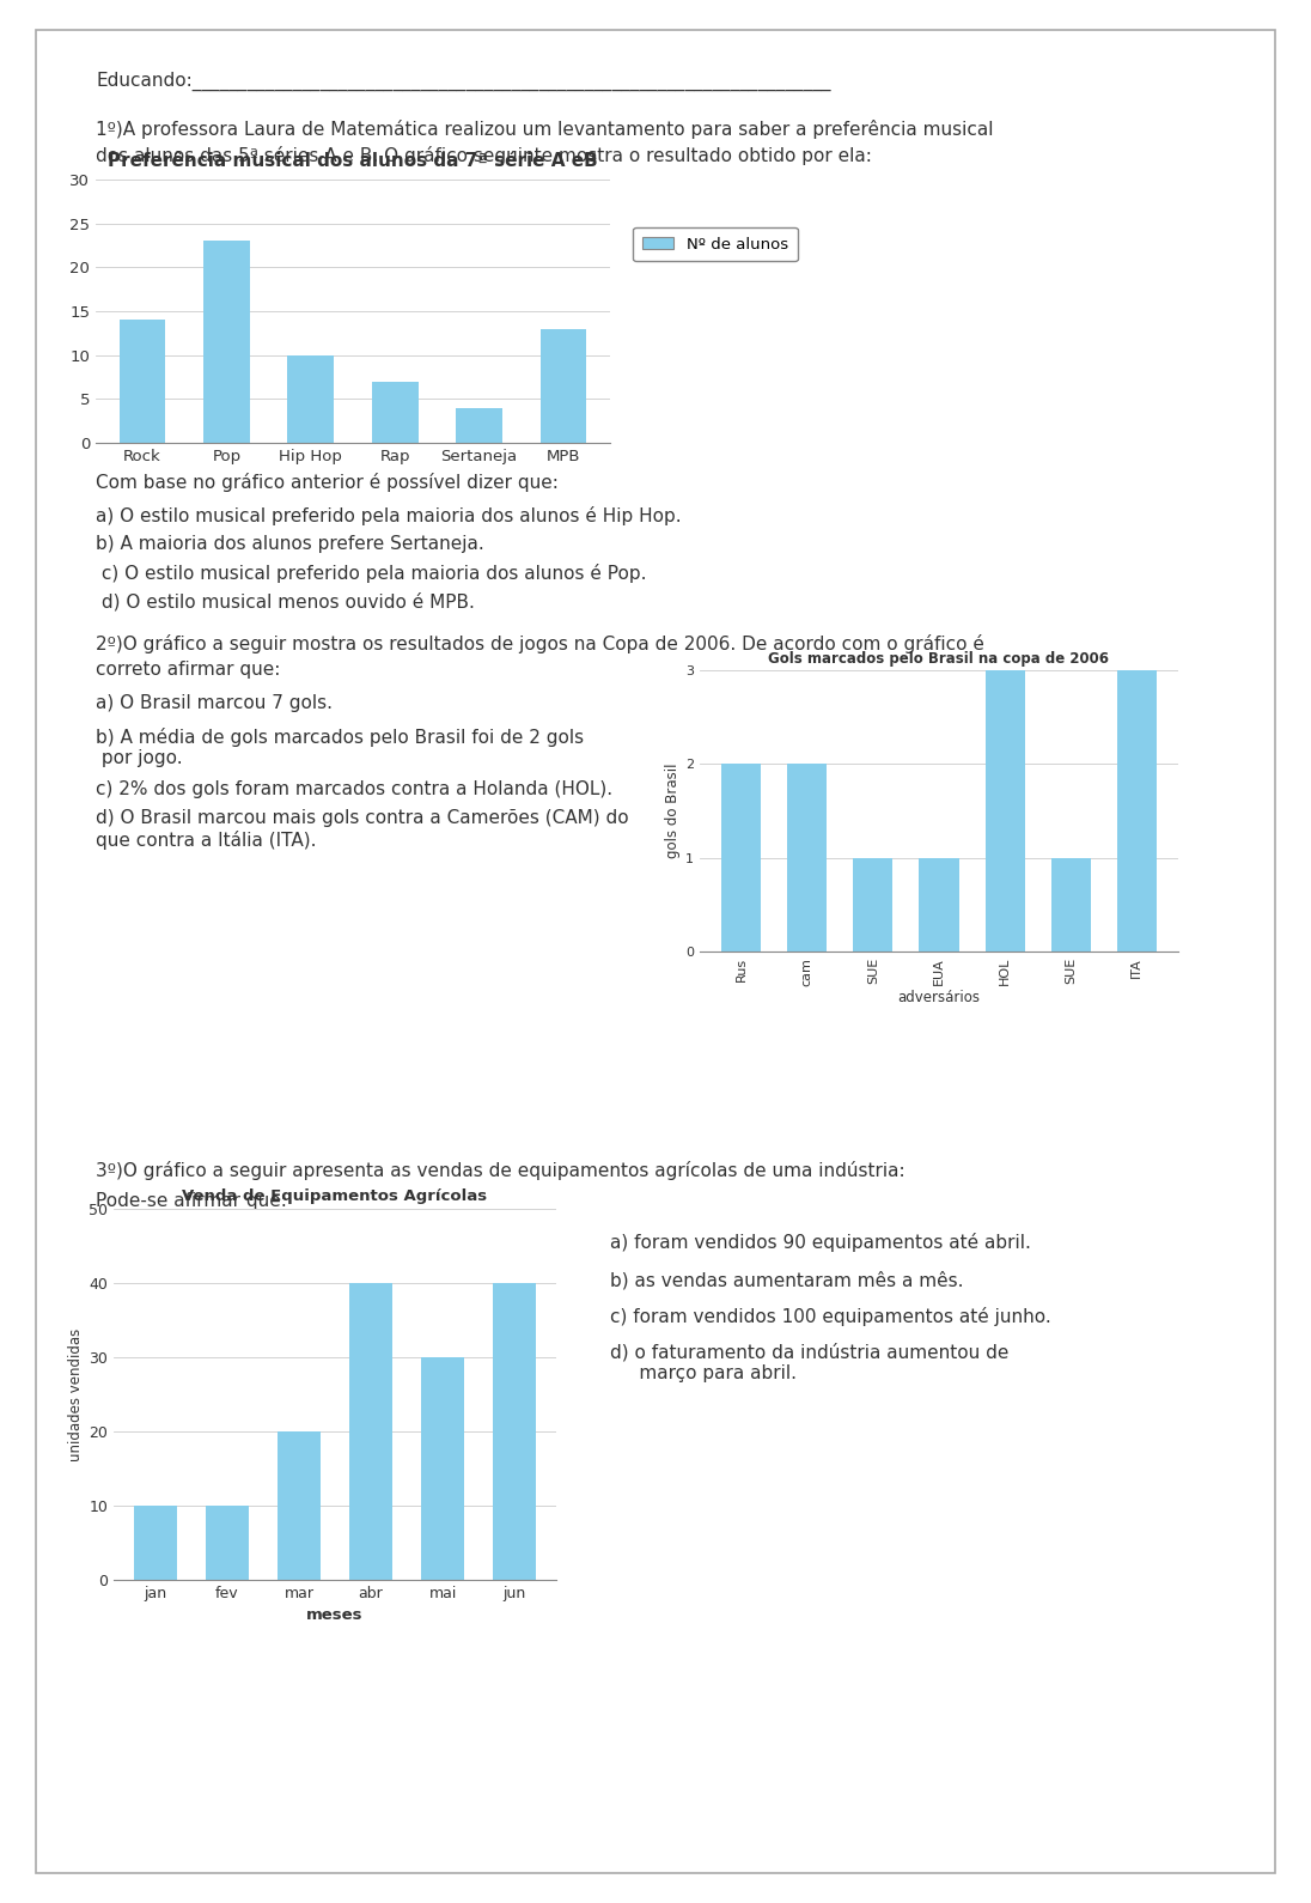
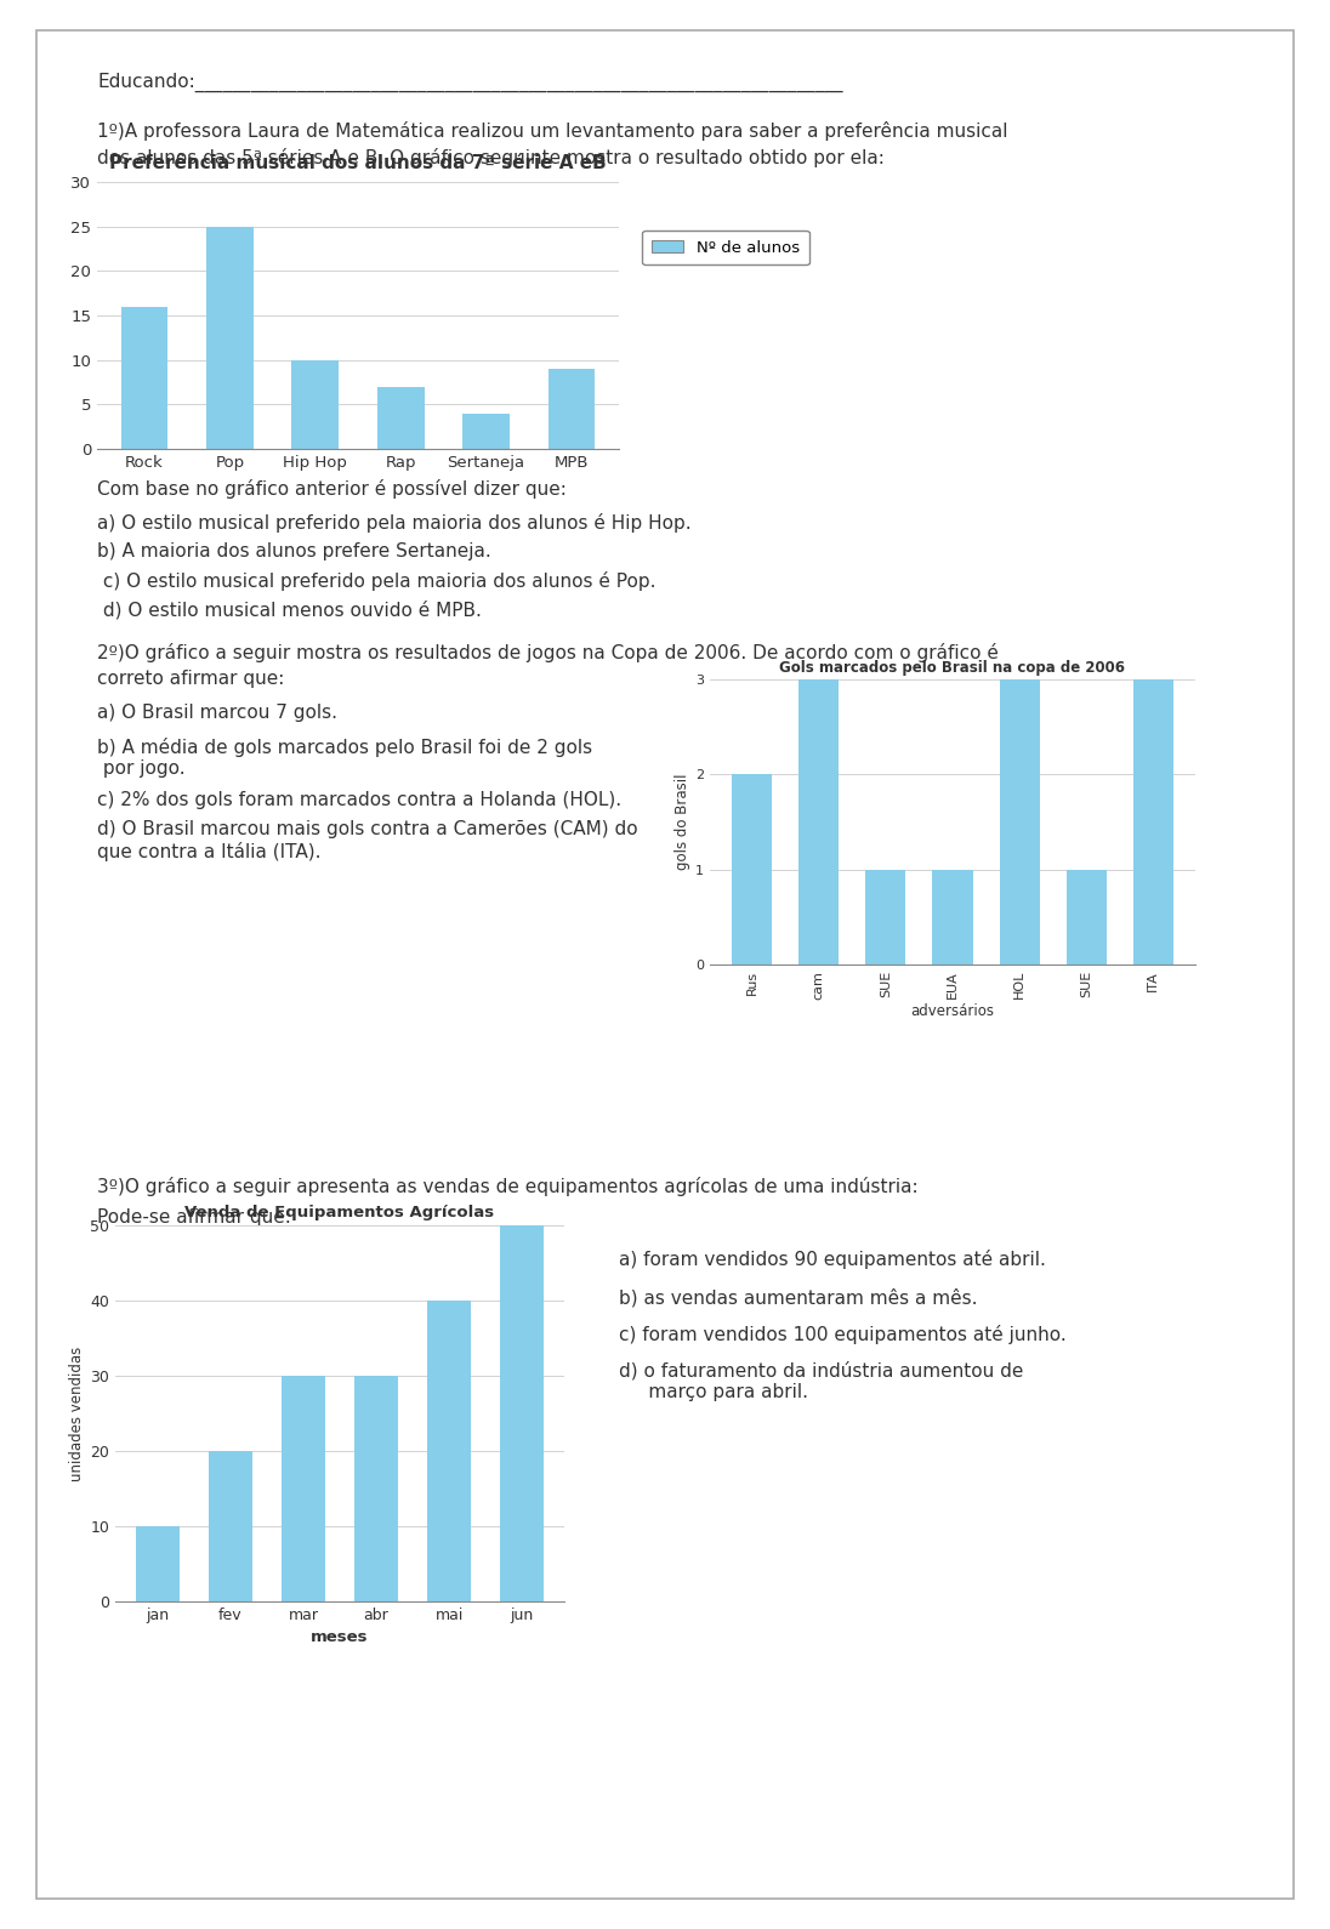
Rock: 14 -> 16
Pop: 23 -> 25
MPB: 13 -> 9
Gols marcados pelo Brasil na copa de 2006/cam: 2 -> 3
fev: 10 -> 20
mar: 20 -> 30
abr: 40 -> 30
mai: 30 -> 40
jun: 40 -> 50
